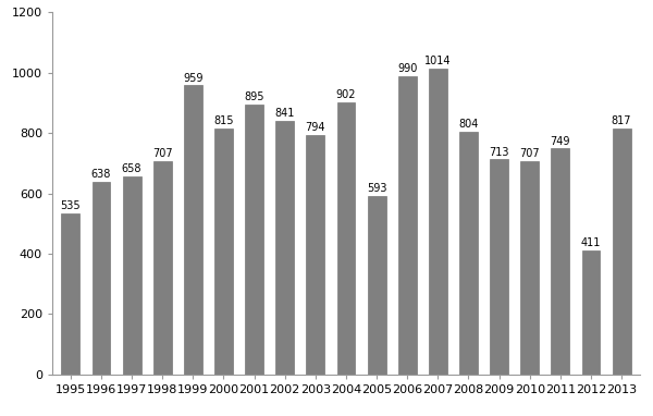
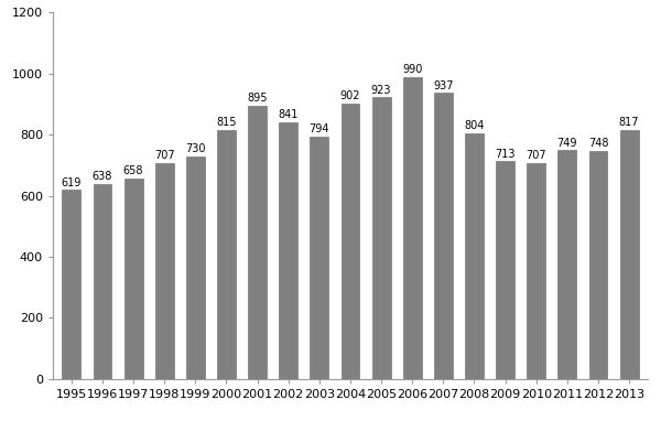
1995: 535 -> 619
1999: 959 -> 730
2005: 593 -> 923
2007: 1014 -> 937
2012: 411 -> 748
